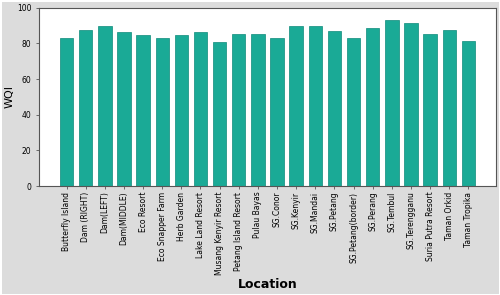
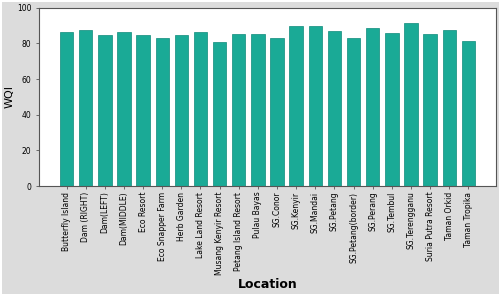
Butterfly Island: 83 -> 86
Dam(LEFT): 90 -> 84
SG.Tembul: 93 -> 86
